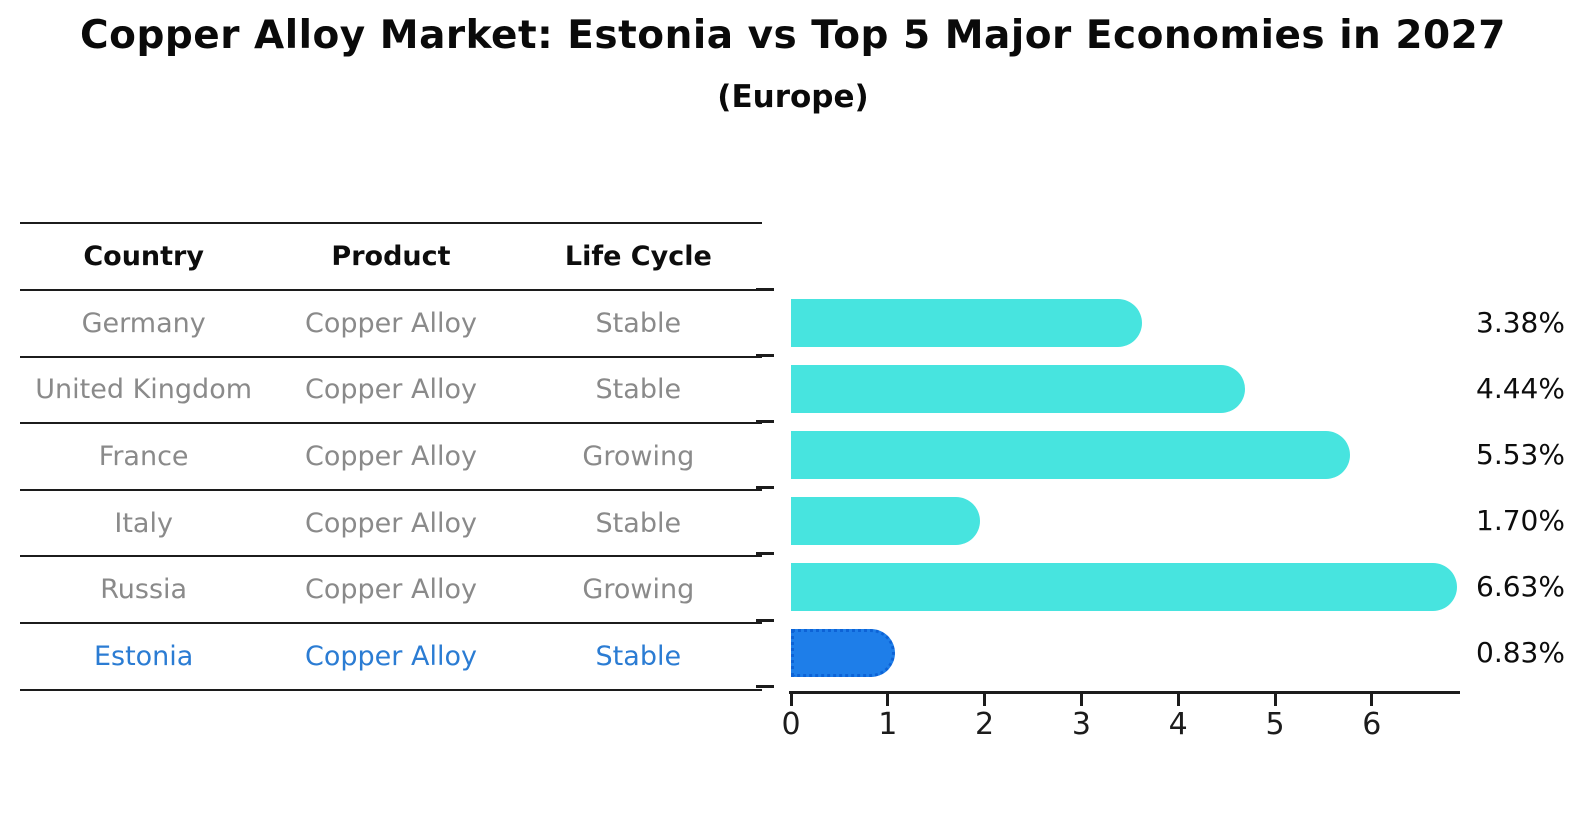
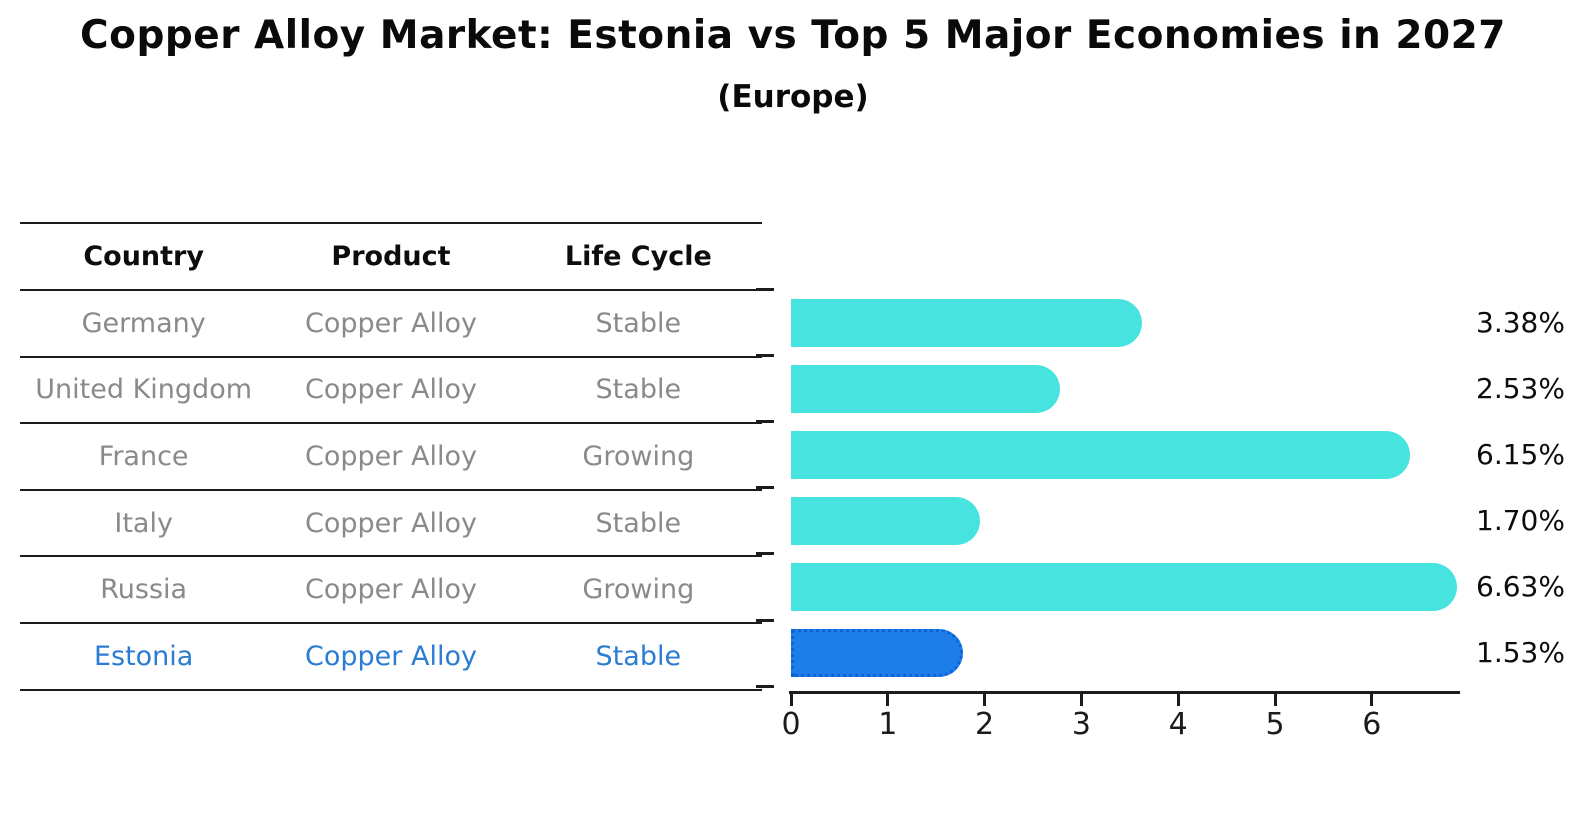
United Kingdom: 4.44% -> 2.53%
France: 5.53% -> 6.15%
Estonia: 0.83% -> 1.53%
